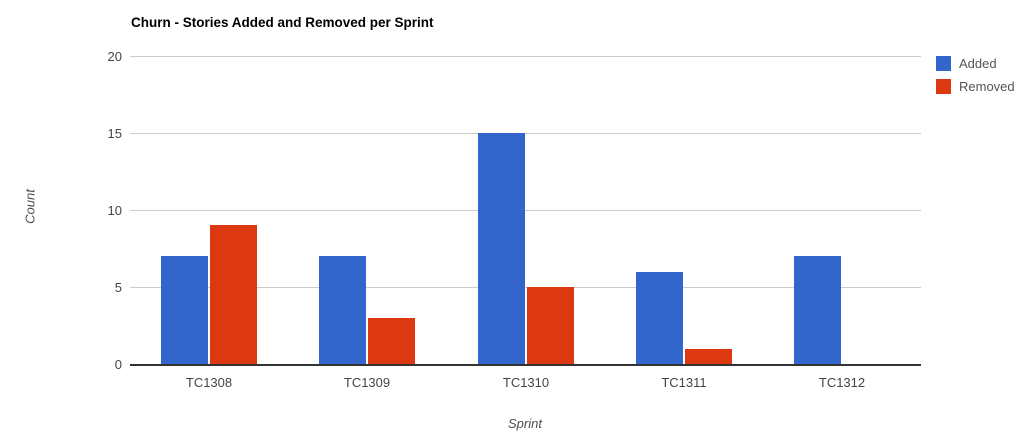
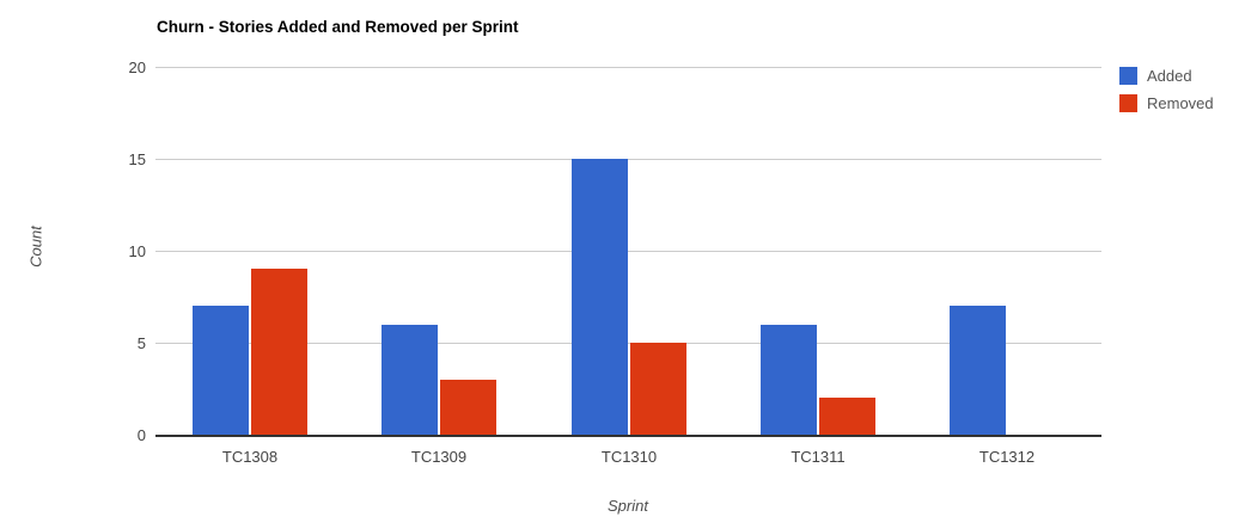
Added/TC1309: 7 -> 6
Removed/TC1311: 1 -> 2
